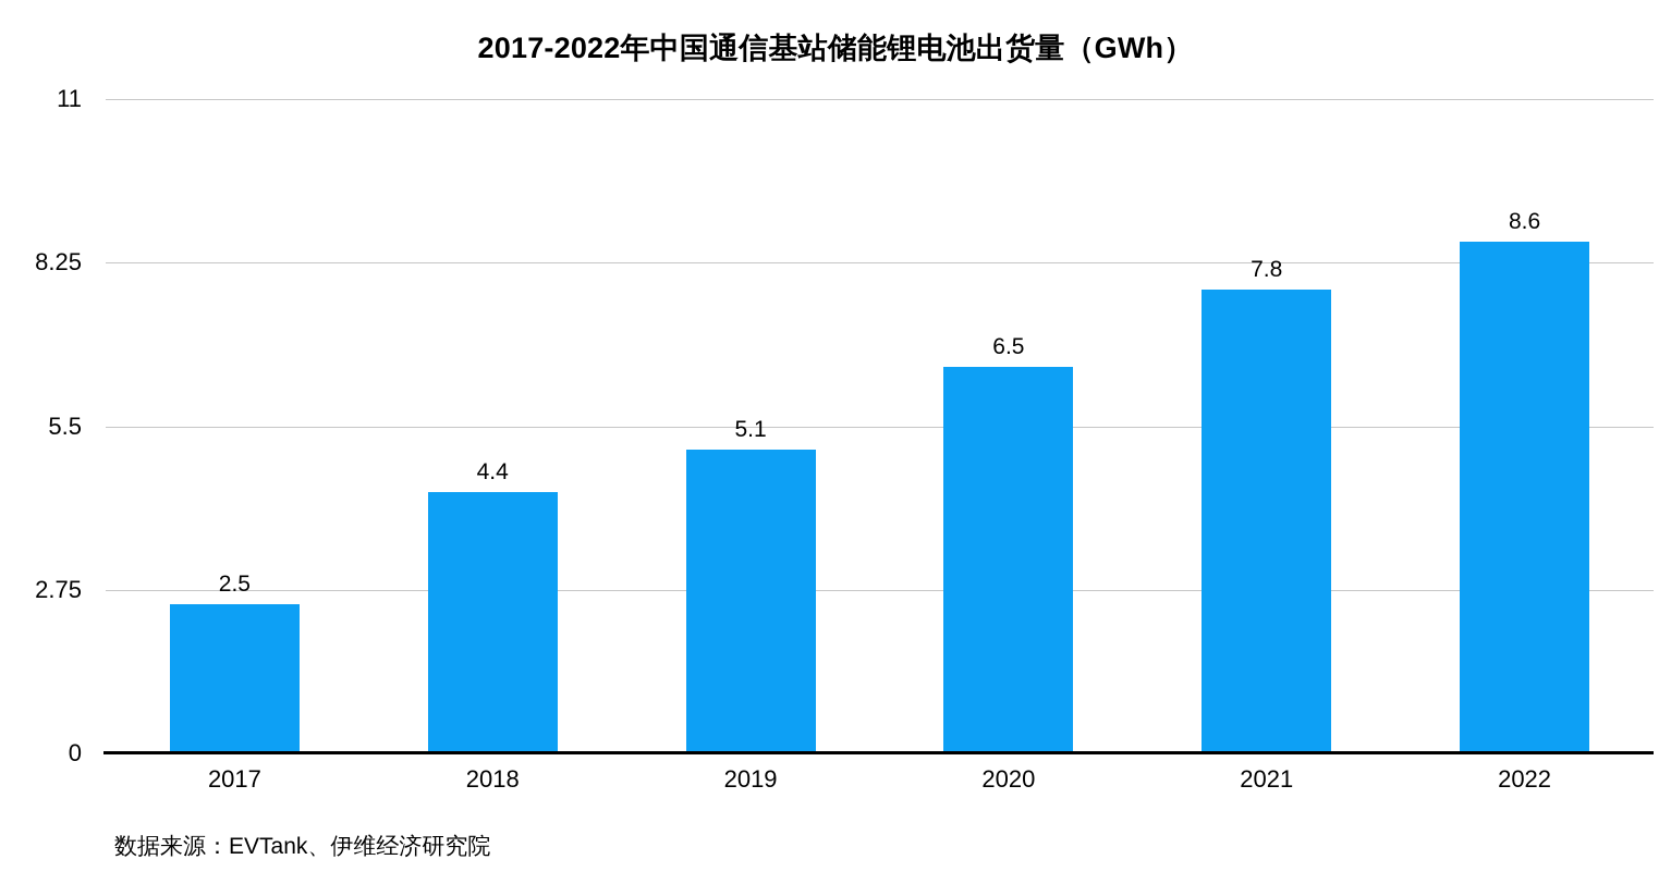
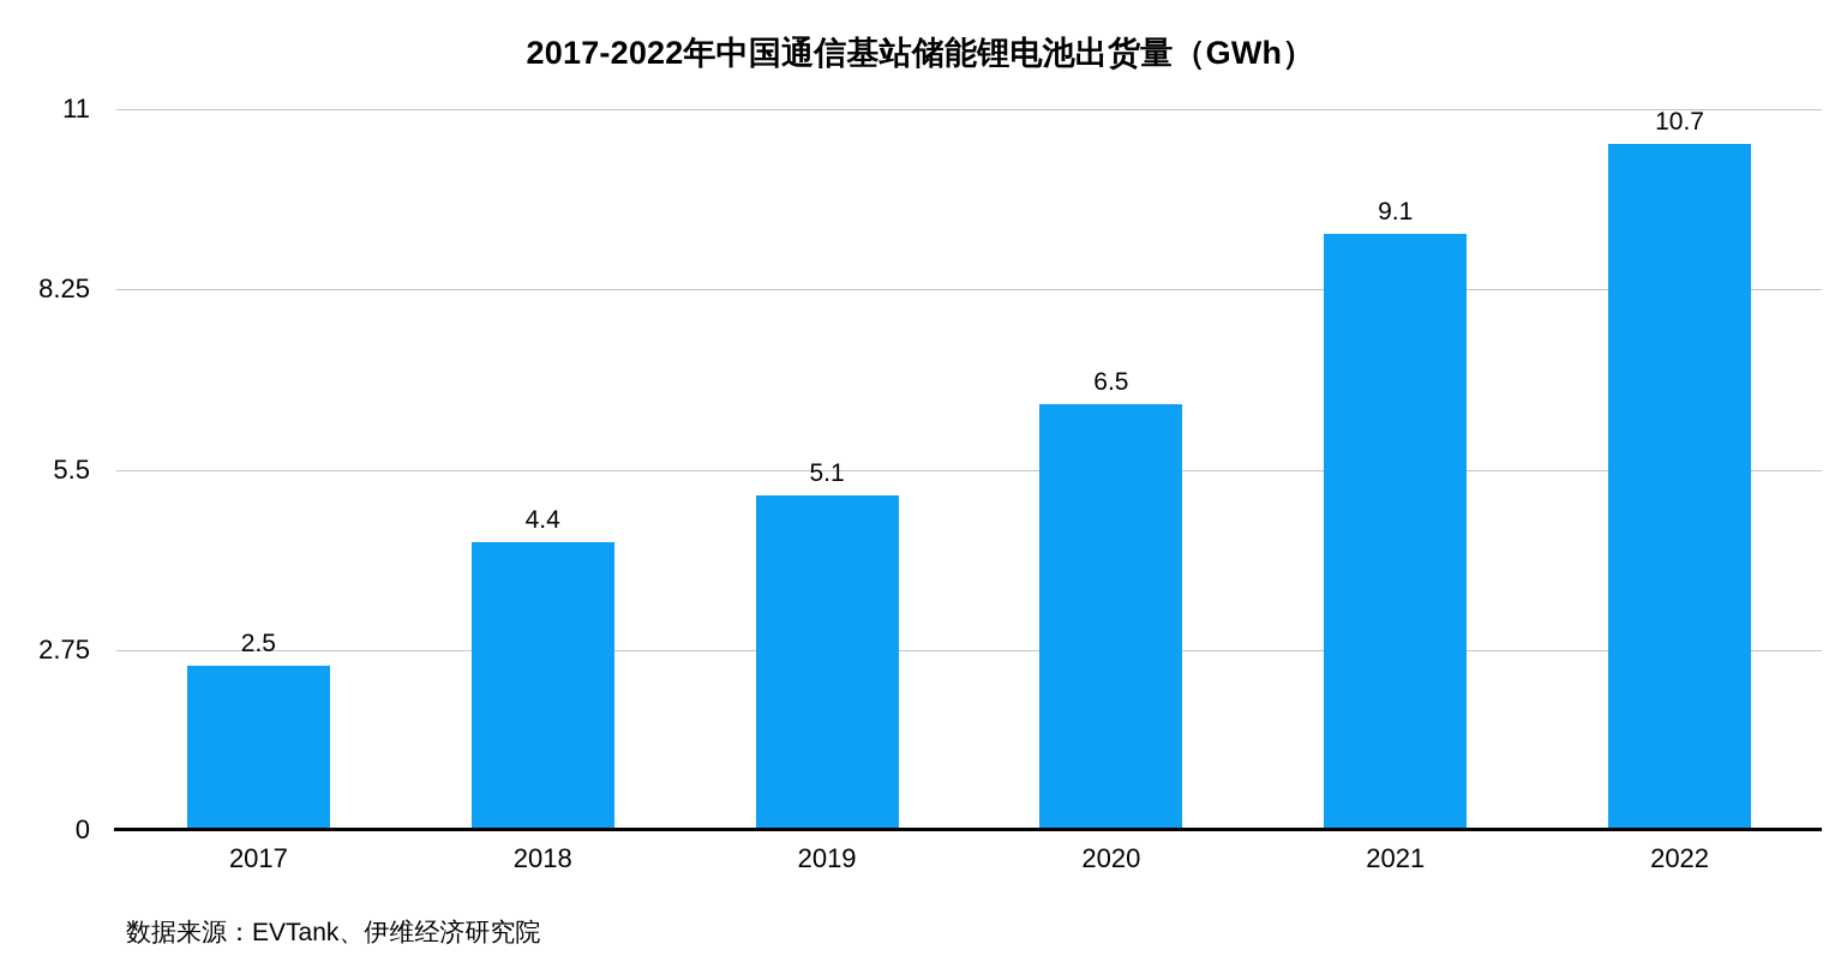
2021: 7.8 -> 9.1
2022: 8.6 -> 10.7
